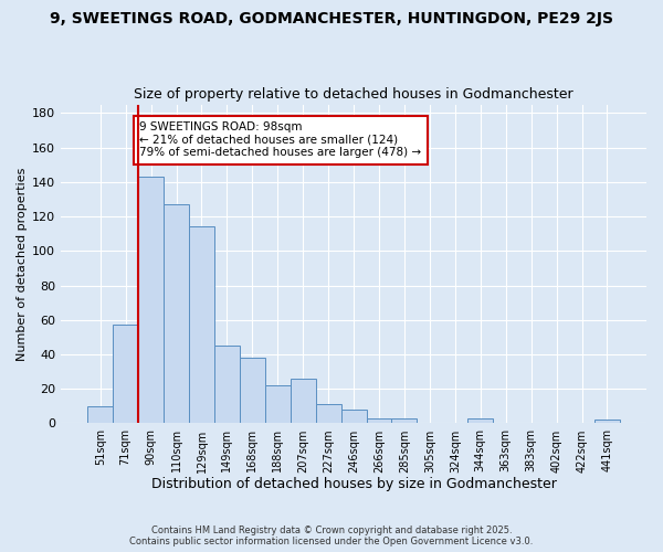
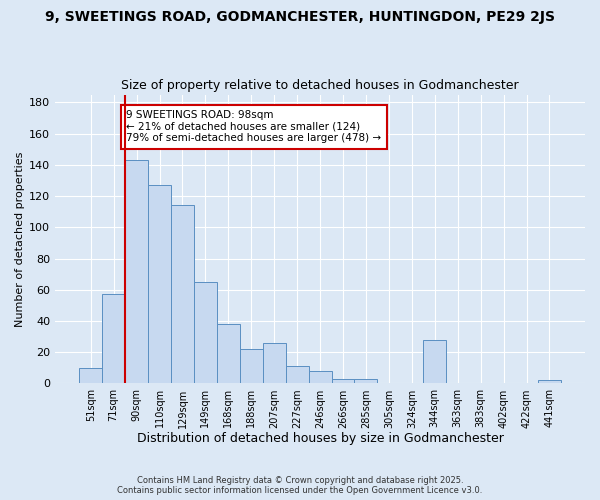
149sqm: 45 -> 65
344sqm: 3 -> 28
